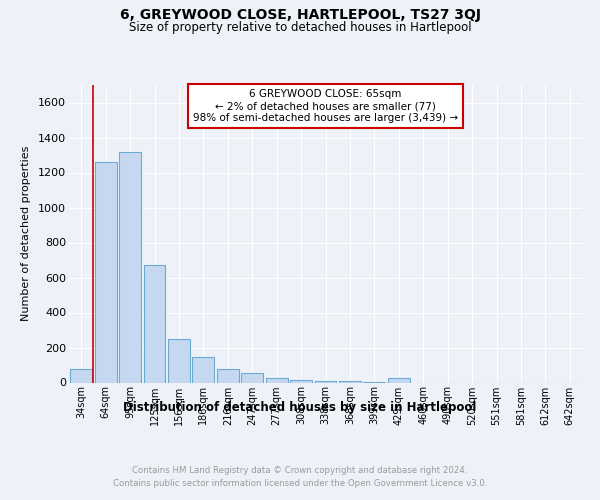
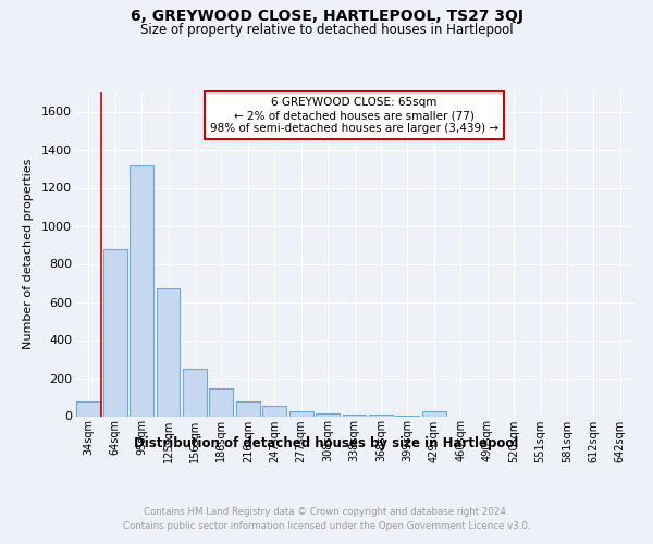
64sqm: 1260 -> 880
